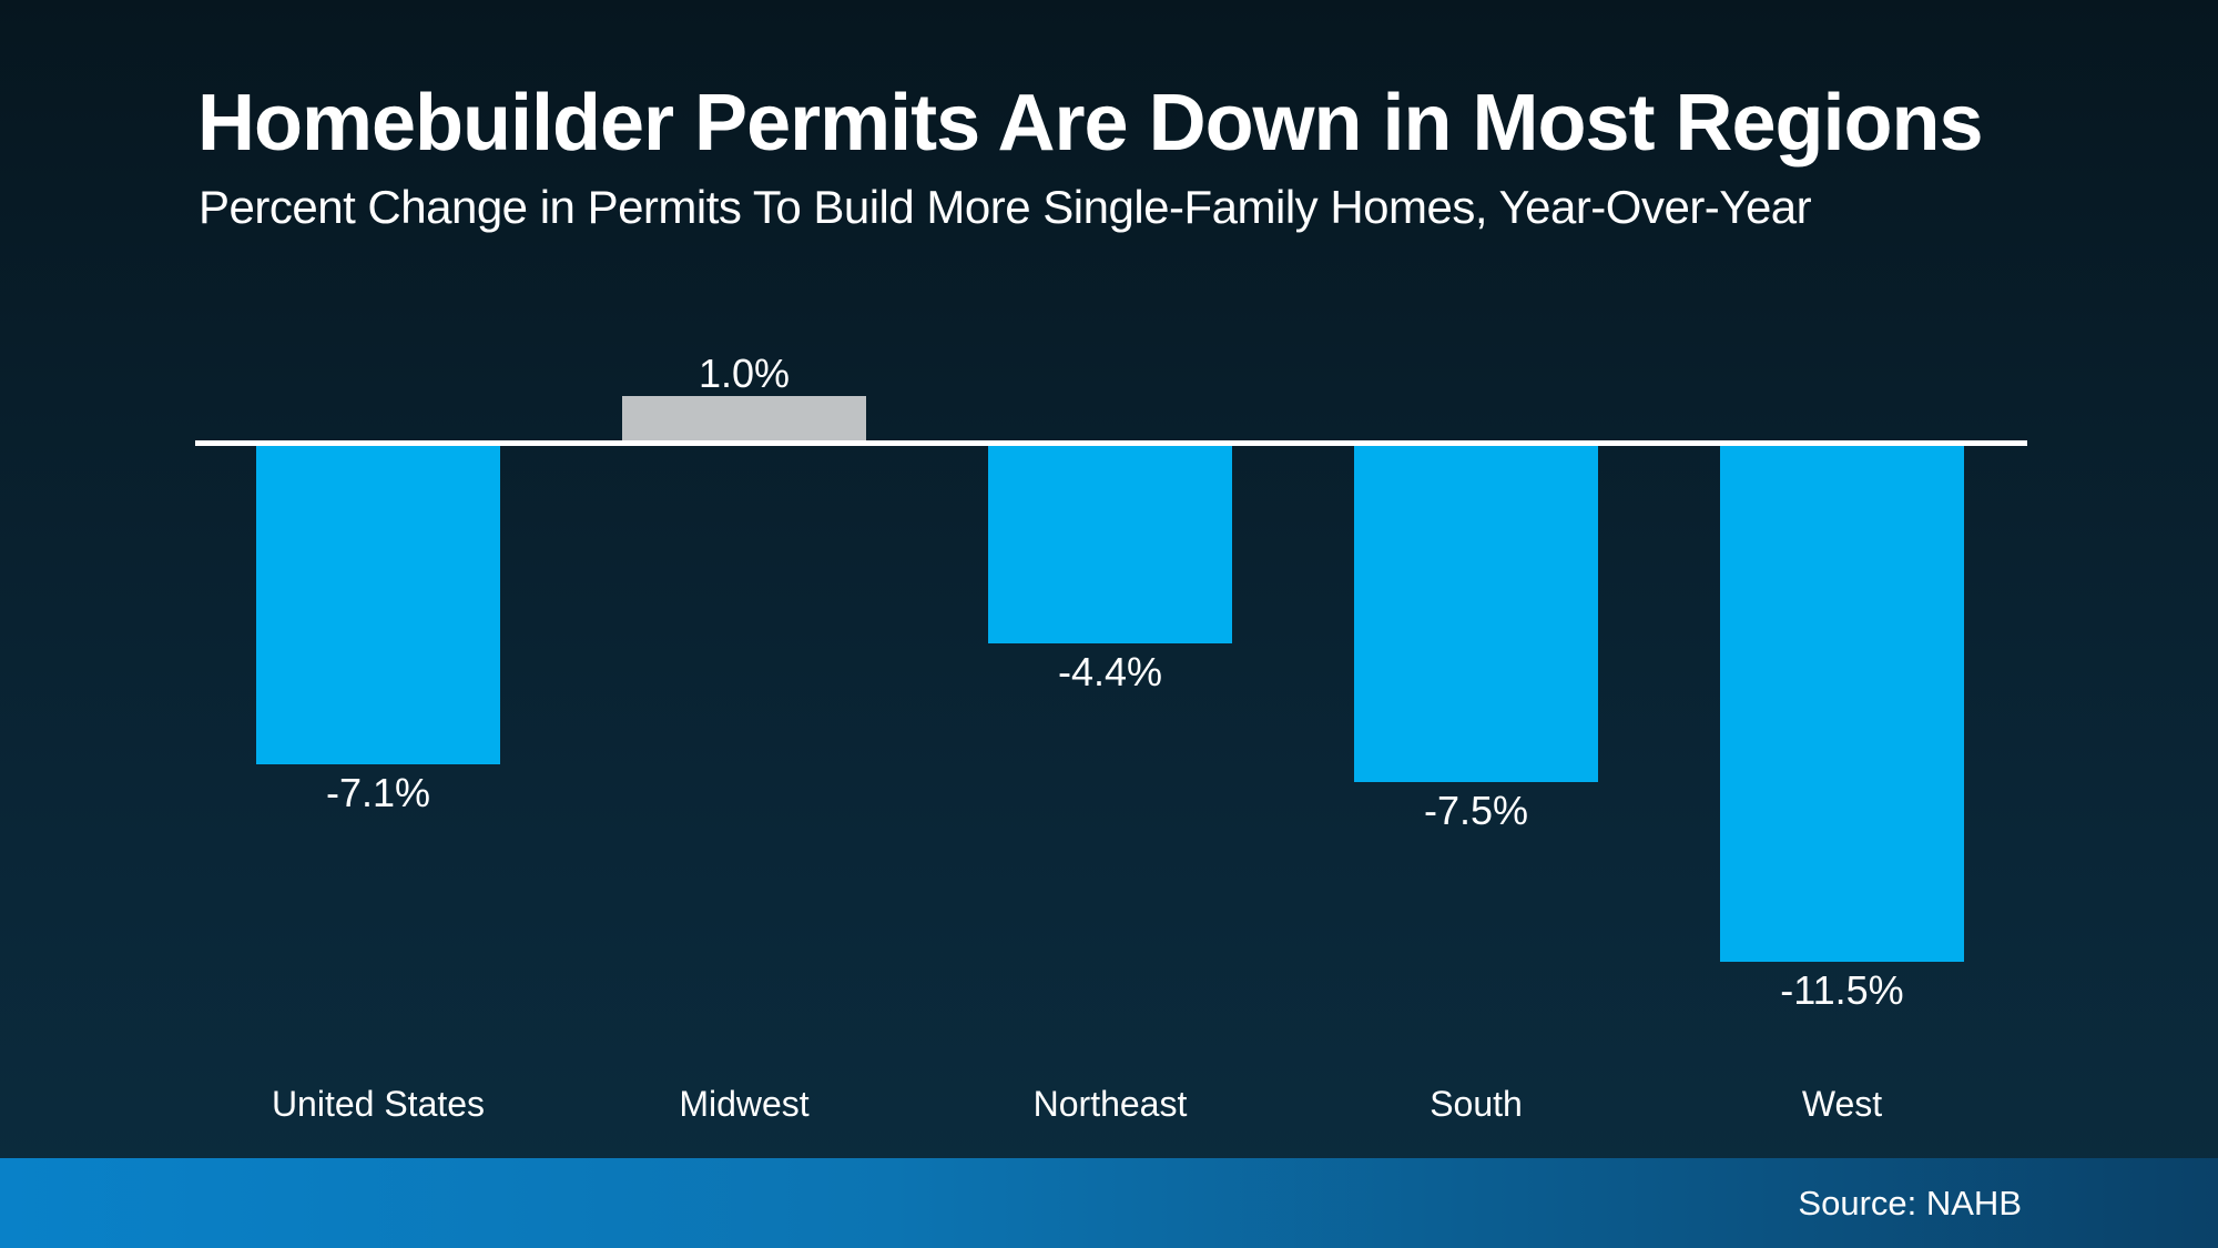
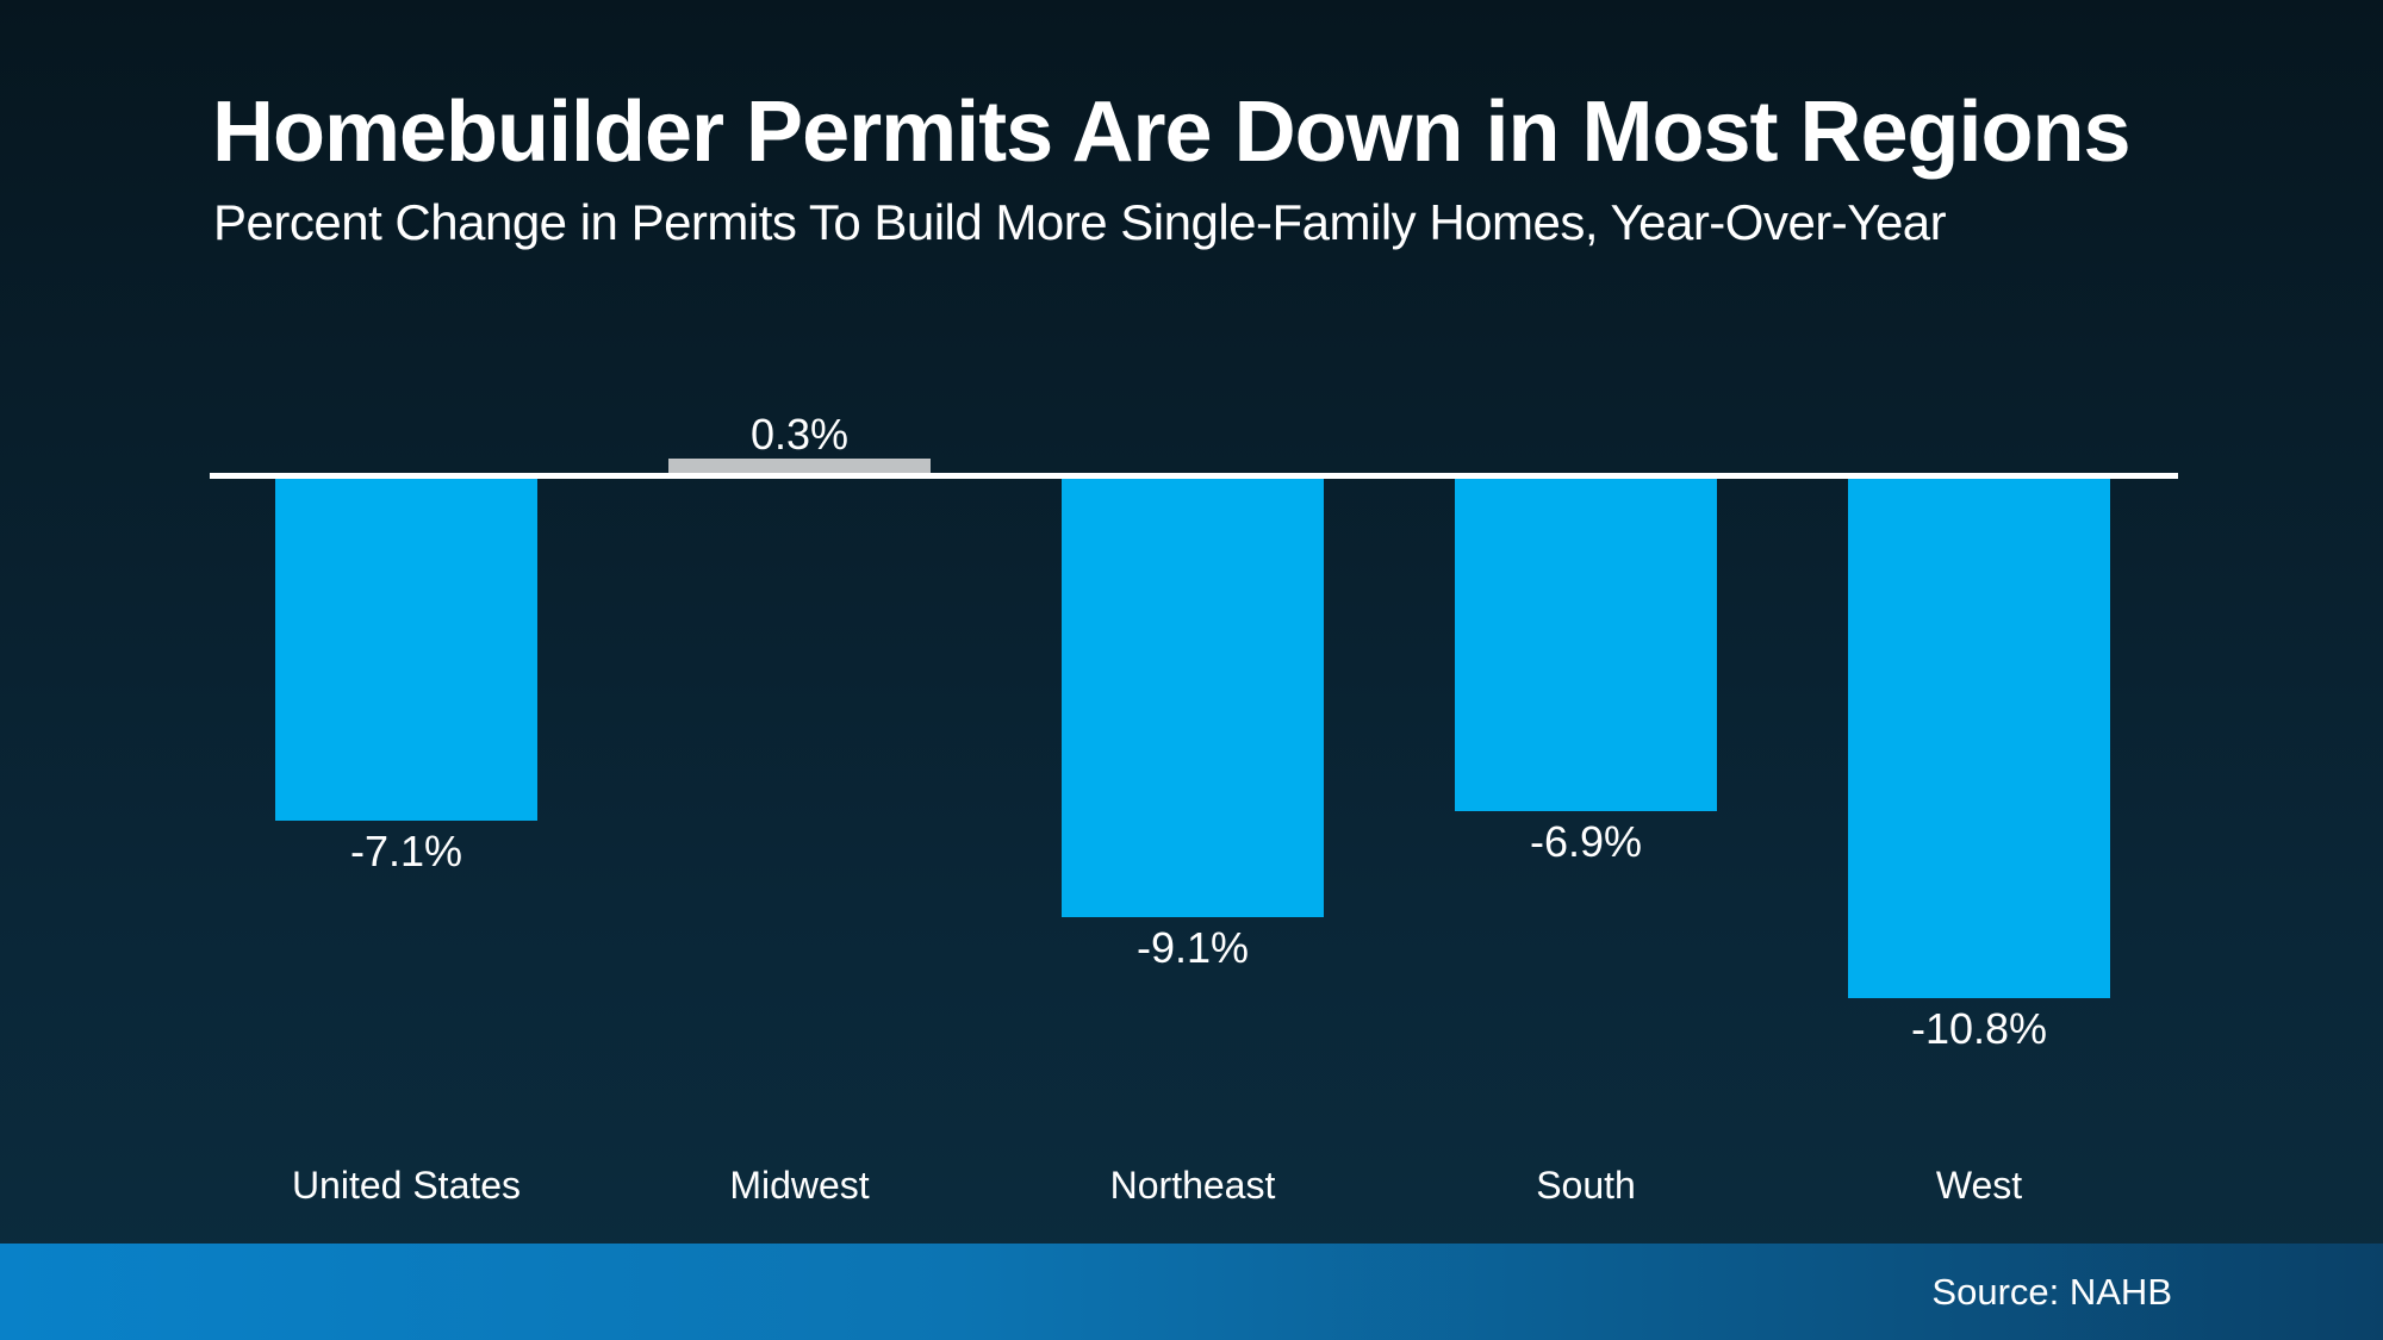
Midwest: 1.0% -> 0.3%
Northeast: -4.4% -> -9.1%
South: -7.5% -> -6.9%
West: -11.5% -> -10.8%
